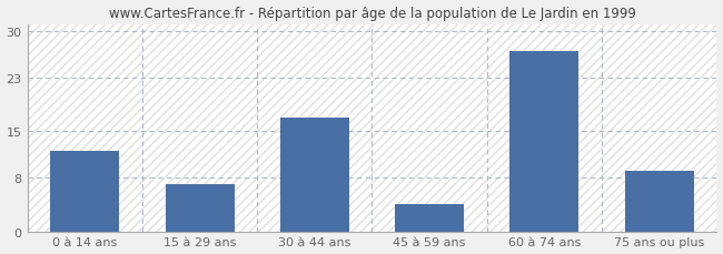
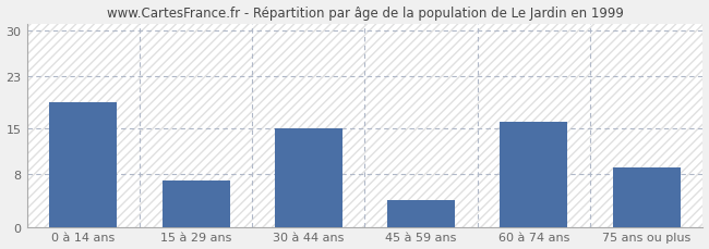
0 à 14 ans: 12 -> 19
30 à 44 ans: 17 -> 15
60 à 74 ans: 27 -> 16
